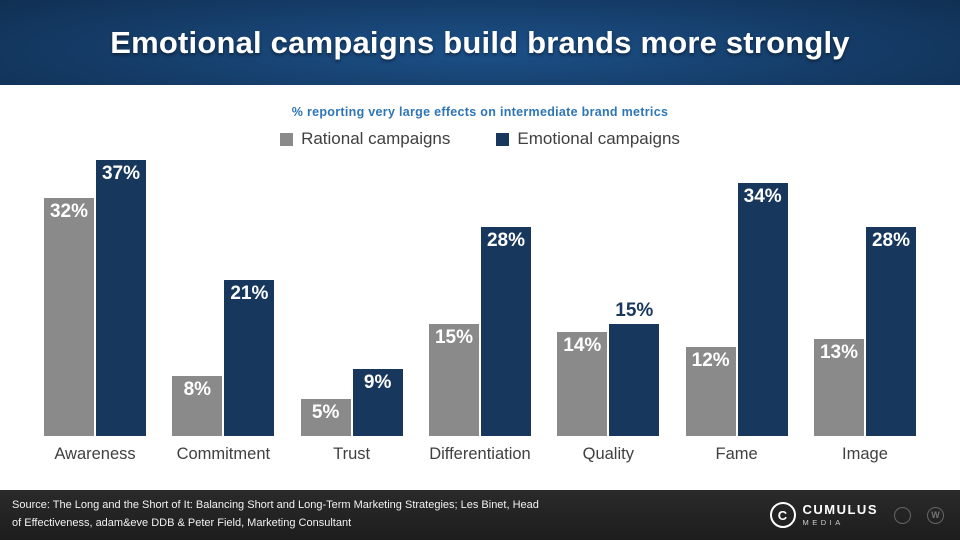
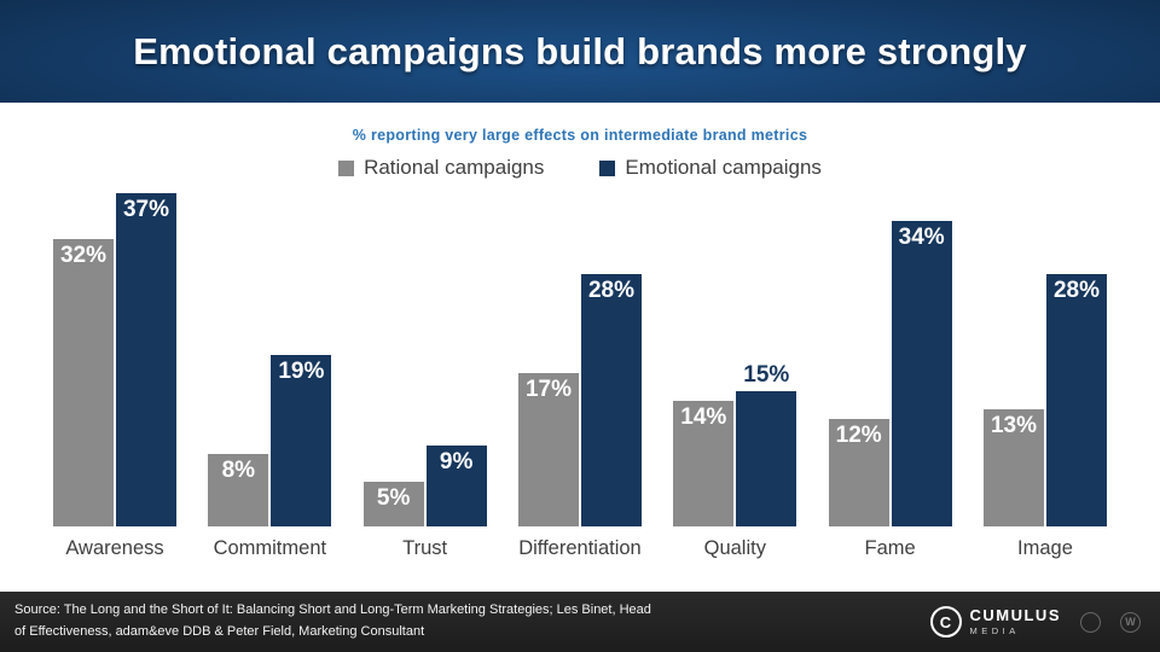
Emotional campaigns/Commitment: 21% -> 19%
Rational campaigns/Differentiation: 15% -> 17%
